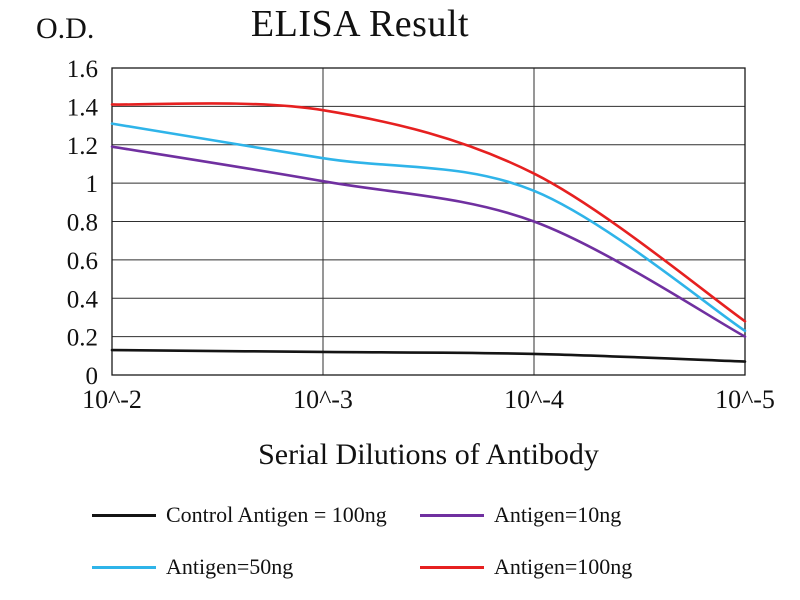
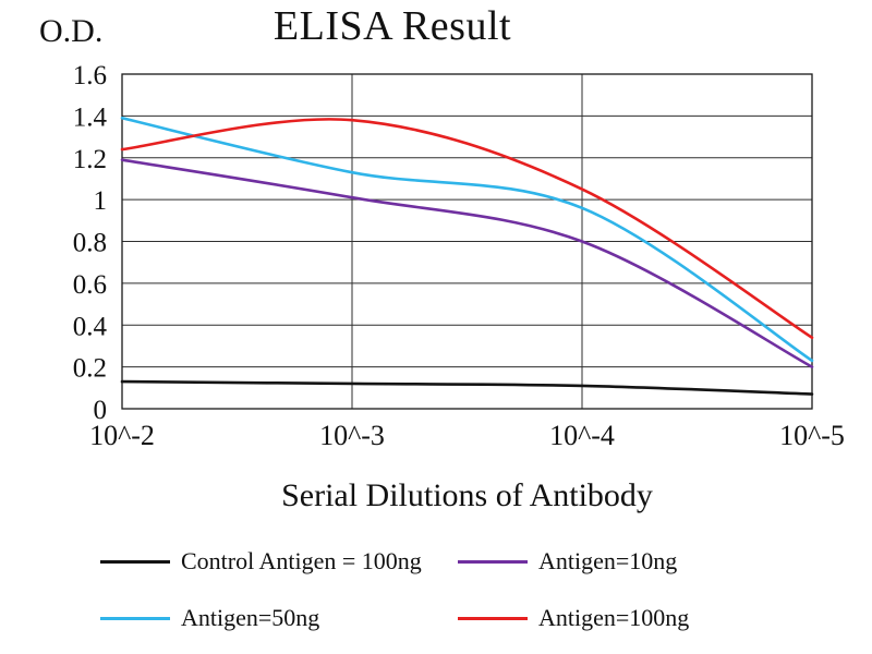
Antigen=50ng/10^-2: 1.31 -> 1.39
Antigen=100ng/10^-2: 1.41 -> 1.24
Antigen=100ng/10^-5: 0.28 -> 0.34
